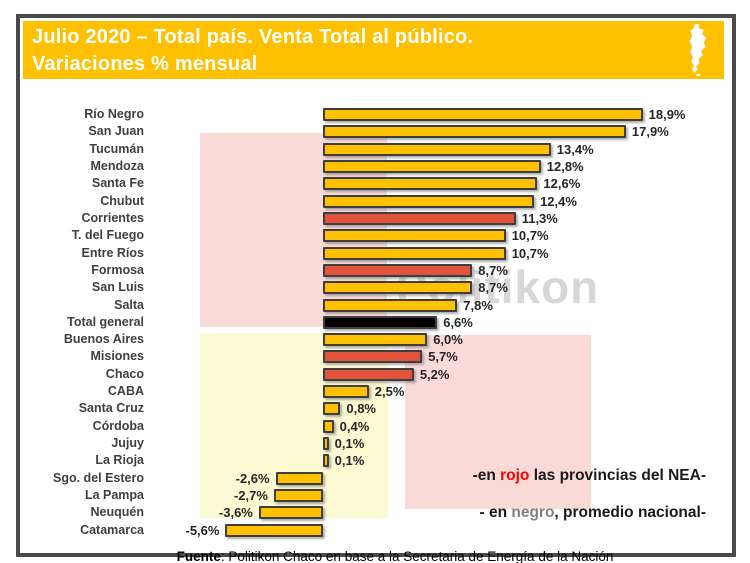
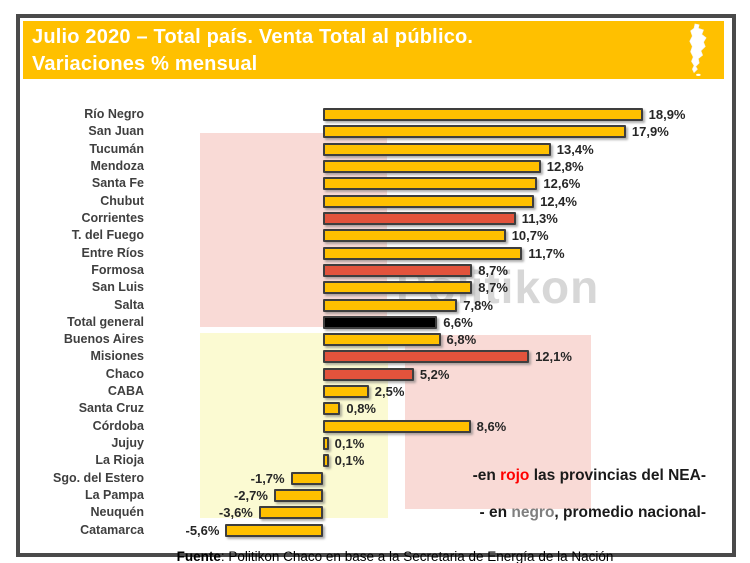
Entre Ríos: 10,7% -> 11,7%
Buenos Aires: 6,0% -> 6,8%
Misiones: 5,7% -> 12,1%
Córdoba: 0,4% -> 8,6%
Sgo. del Estero: -2,6% -> -1,7%
